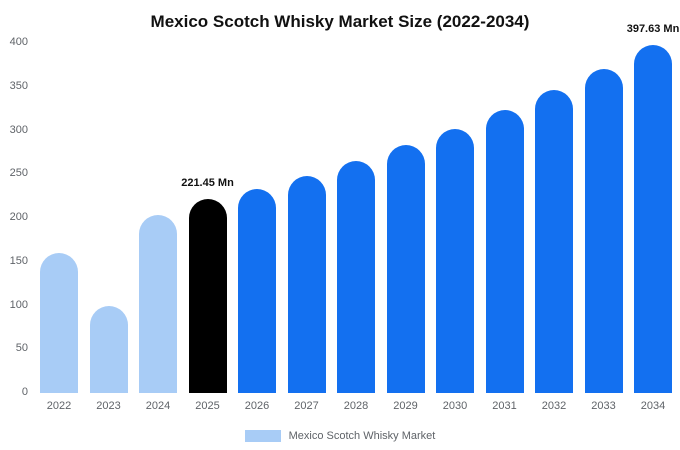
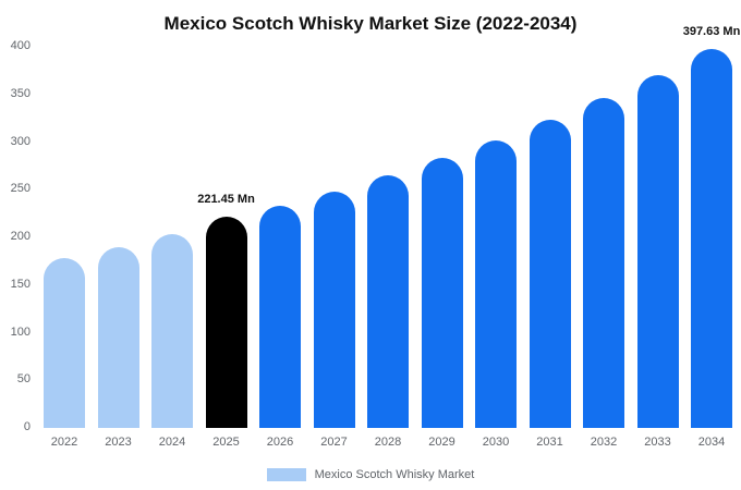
2022: 160 -> 180
2023: 100 -> 190
